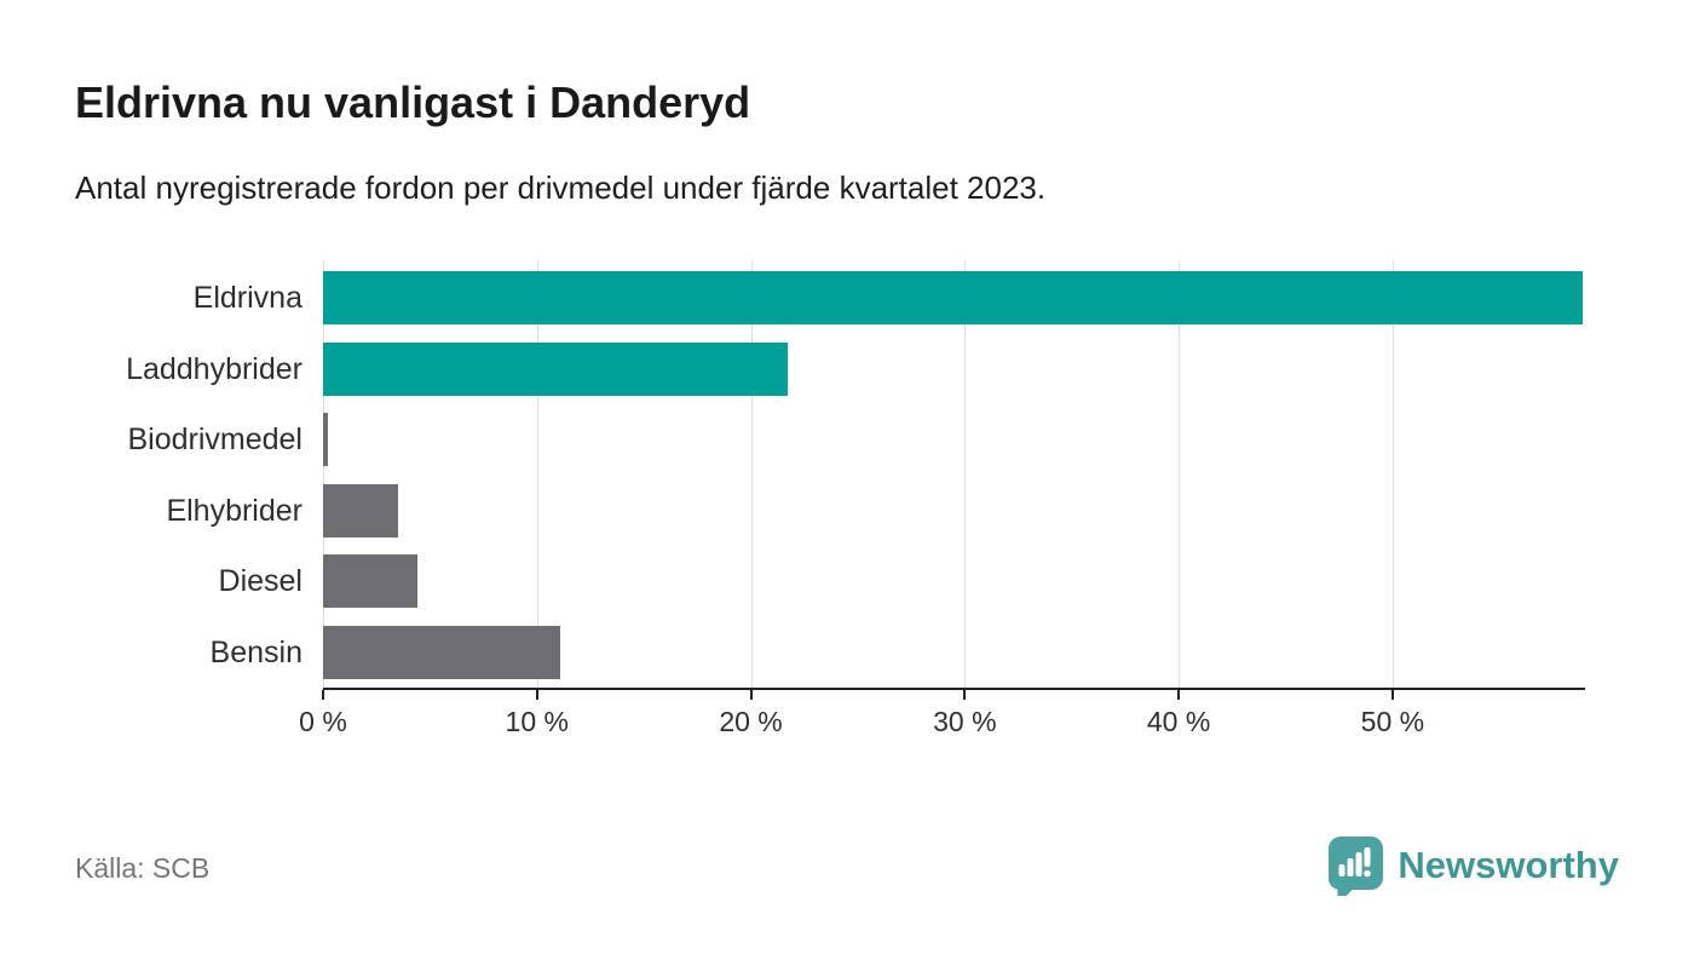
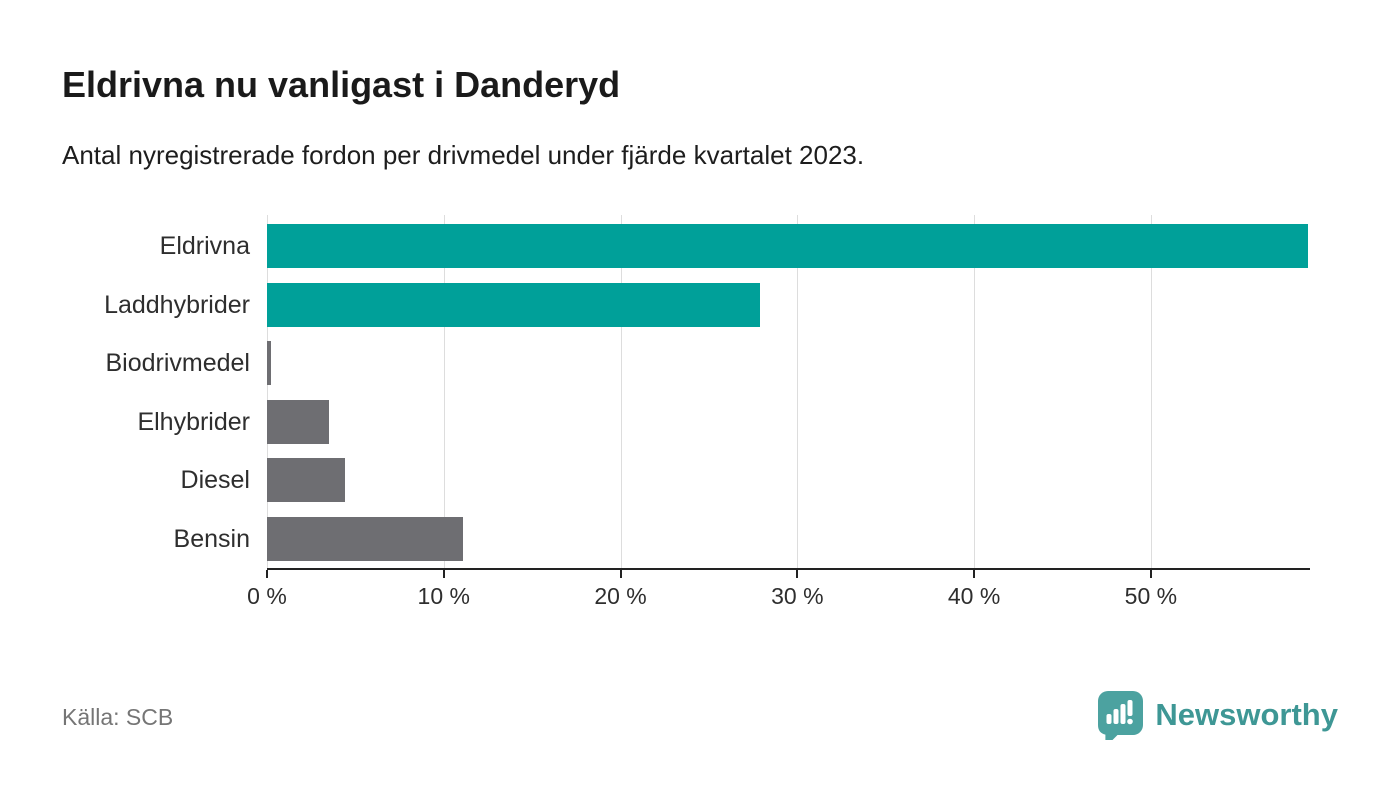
Laddhybrider: 21.7% -> 27.9%
